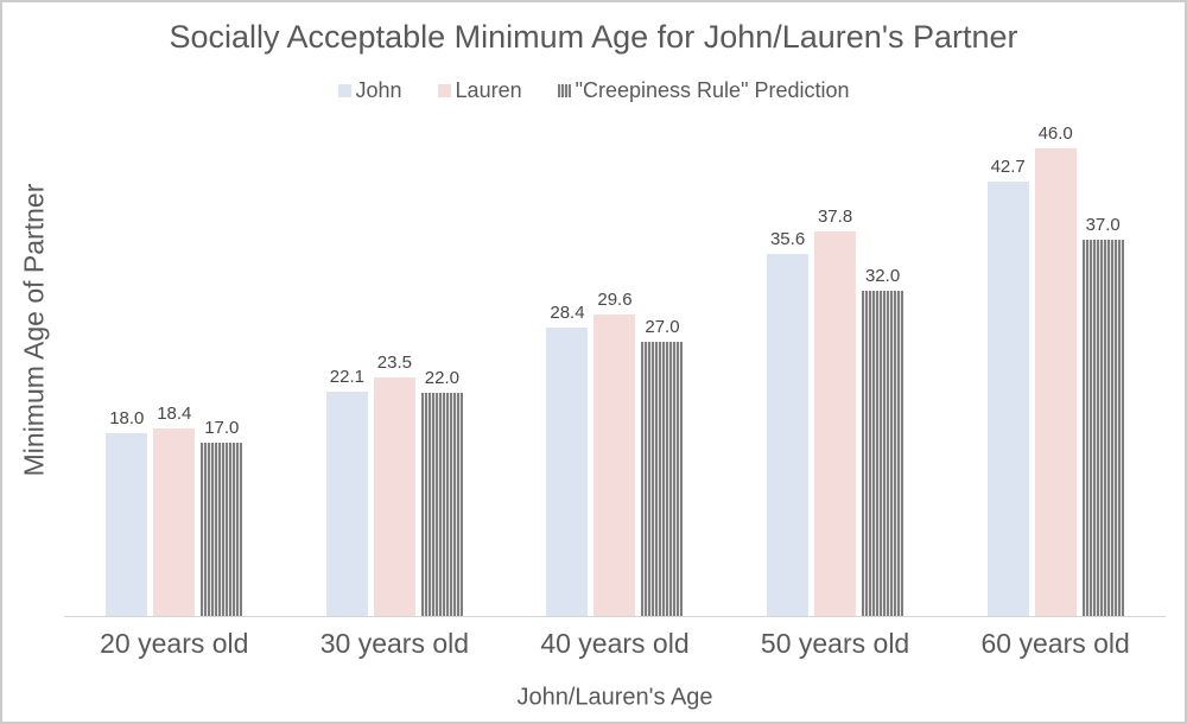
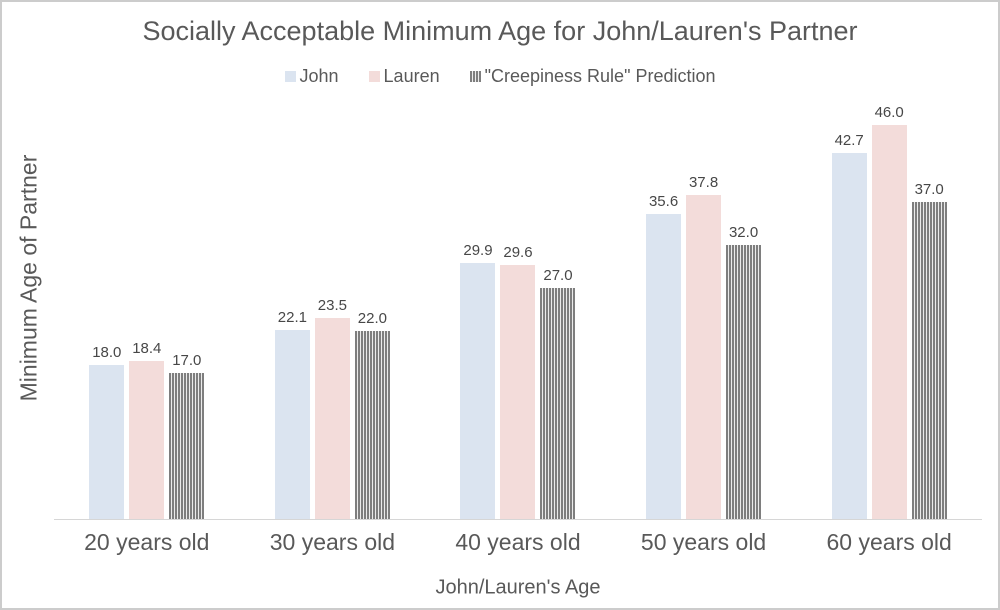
John/40 years old: 28.4 -> 29.9
